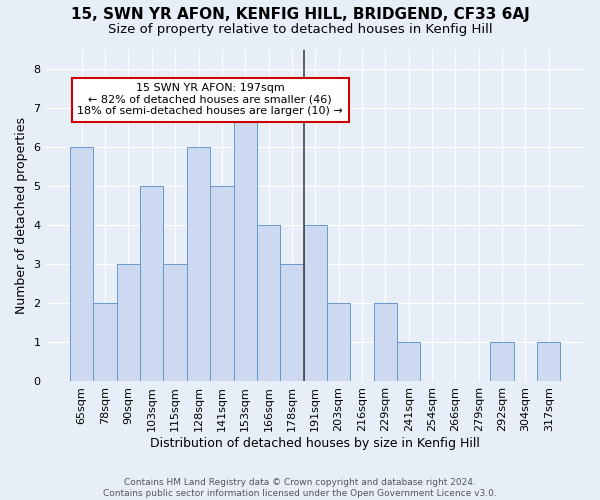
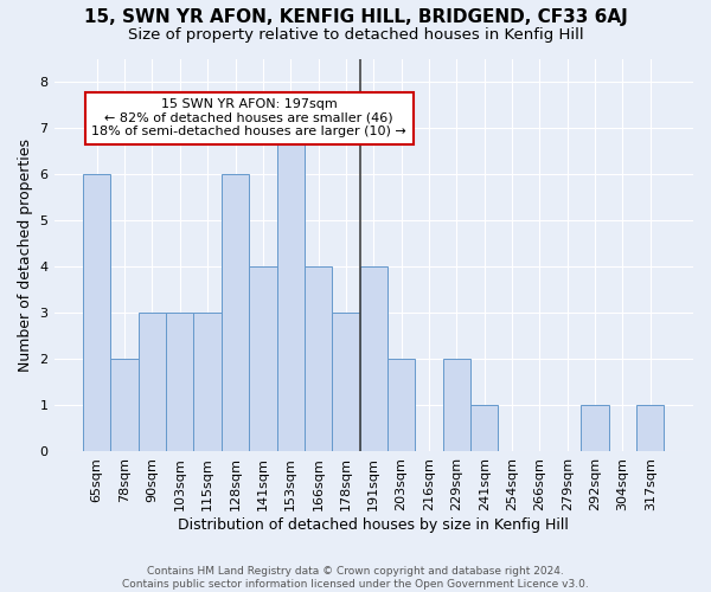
103sqm: 5 -> 3
141sqm: 5 -> 4
